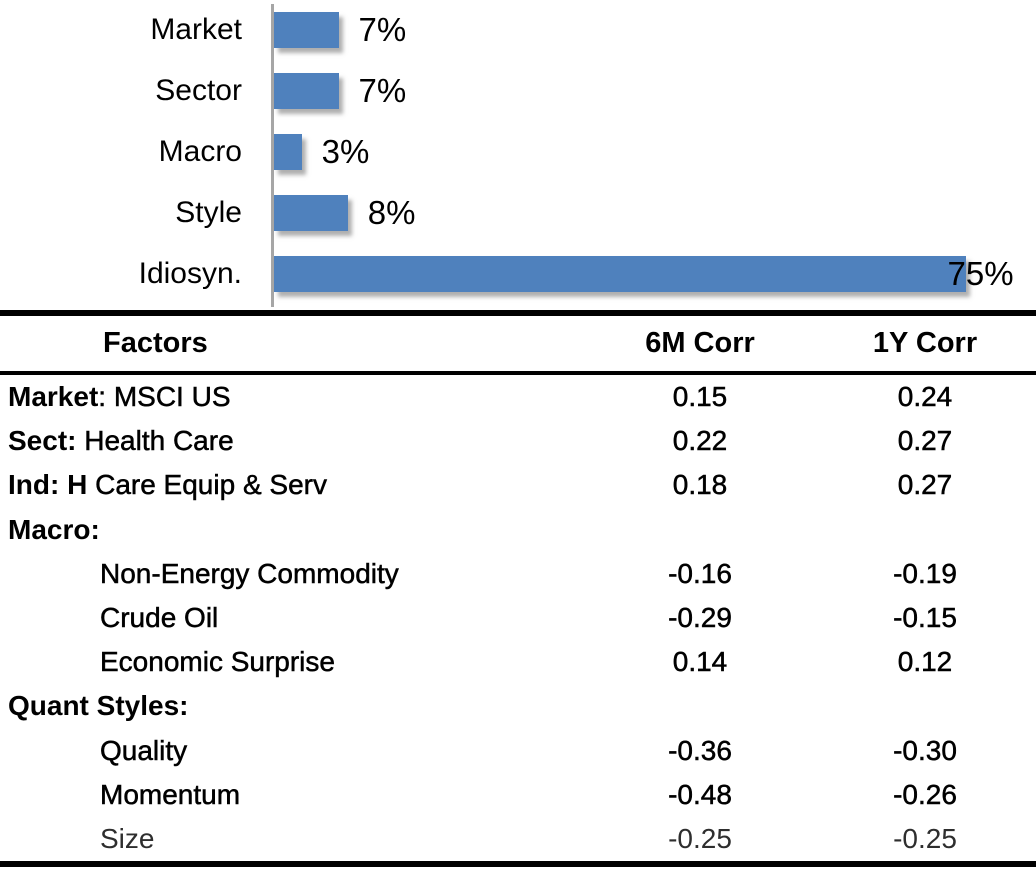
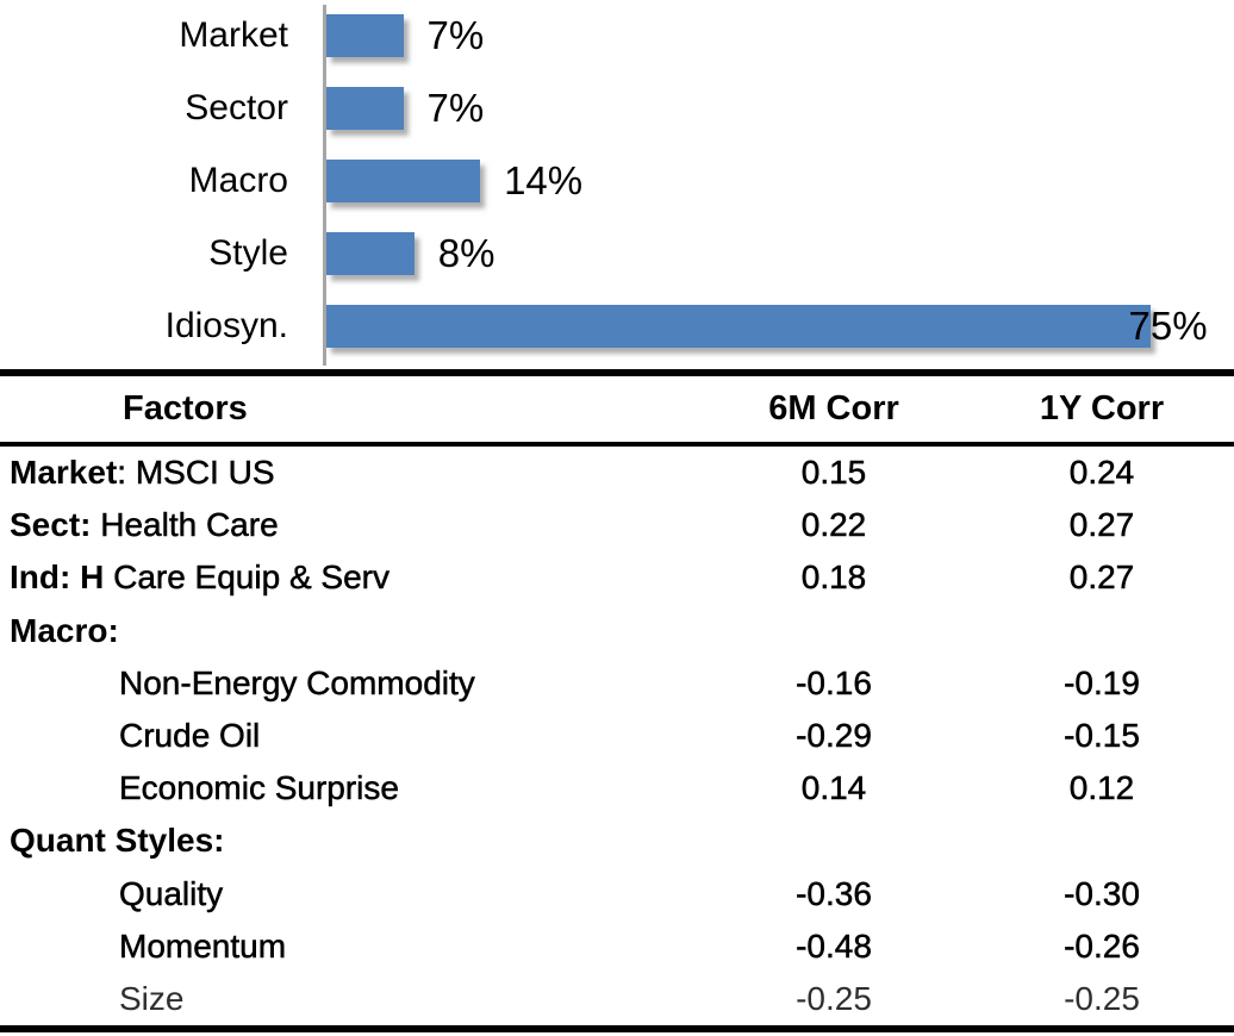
Macro: 3% -> 14%
